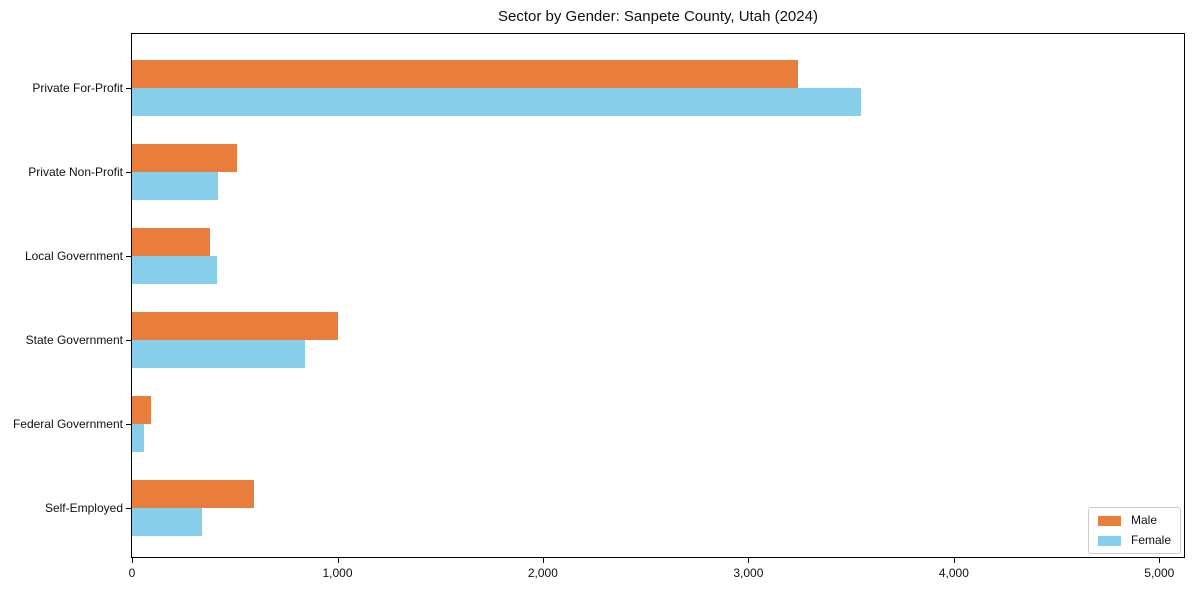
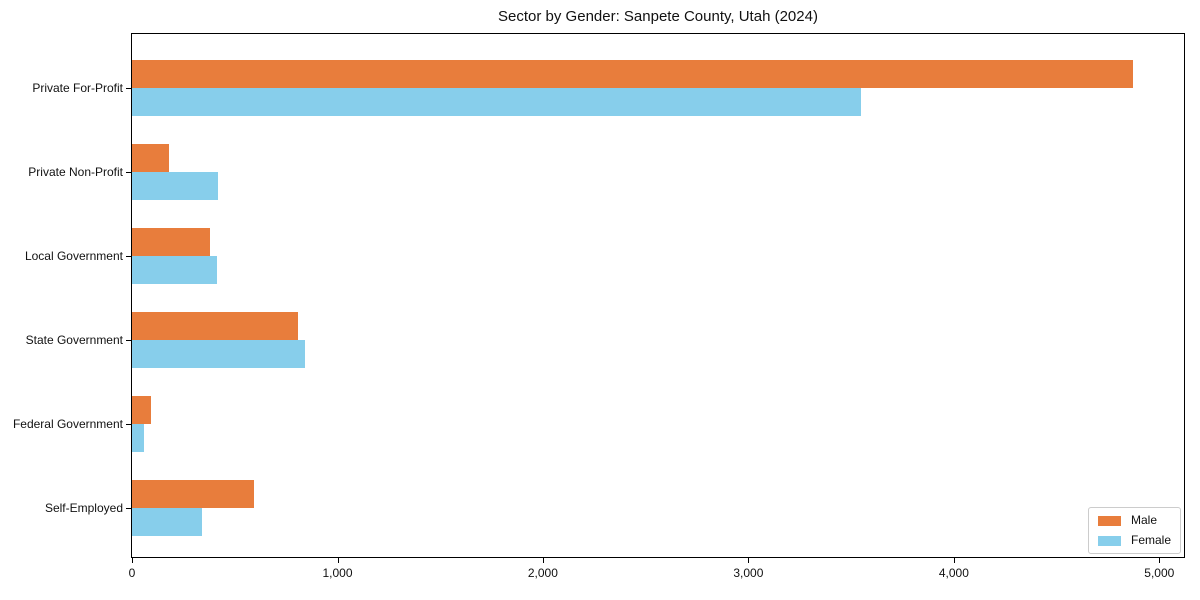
Male/Private For-Profit: 3240 -> 4870
Male/Private Non-Profit: 510 -> 180
Male/State Government: 1000 -> 810
